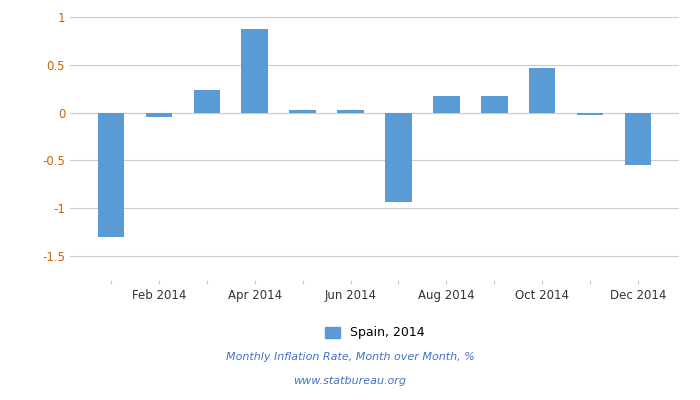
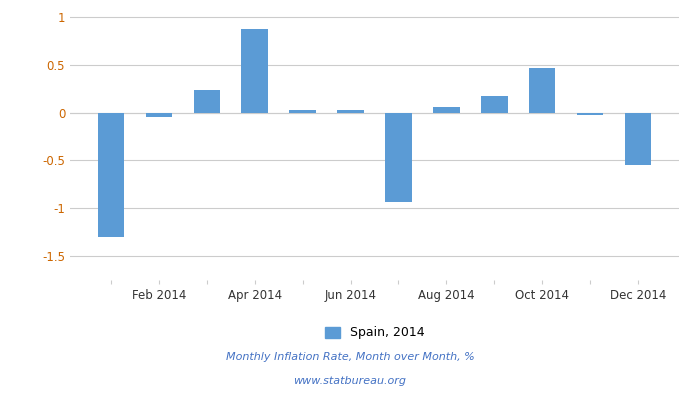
Aug 2014: 0.17 -> 0.06
